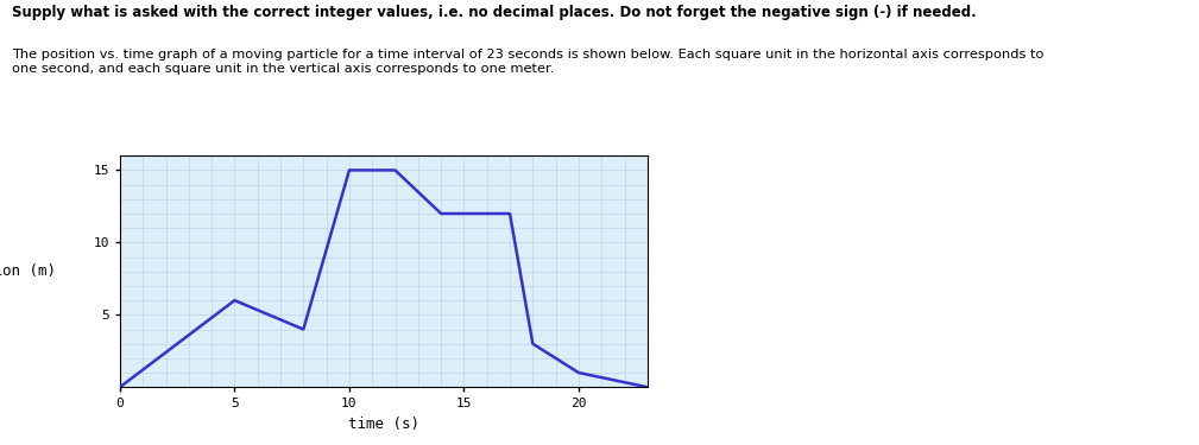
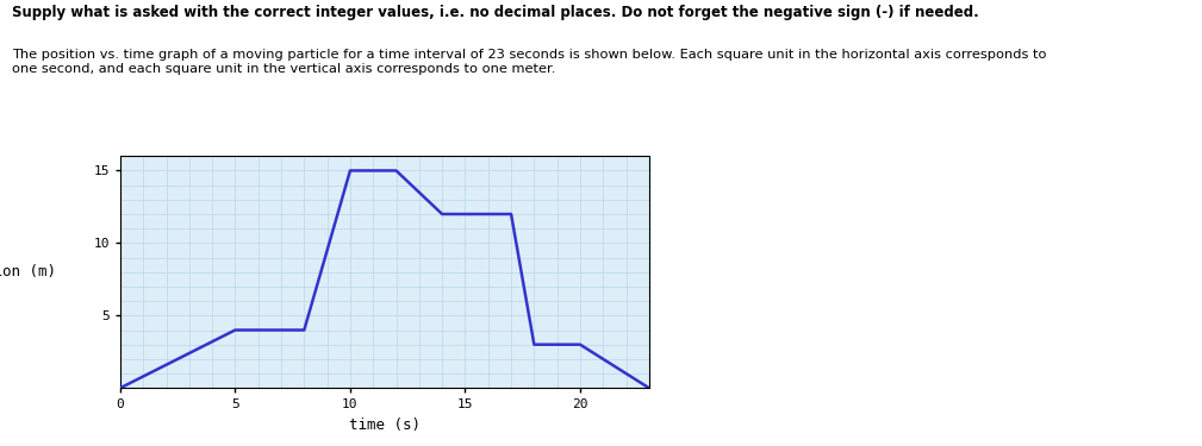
5: 6 -> 4
20: 1 -> 3
